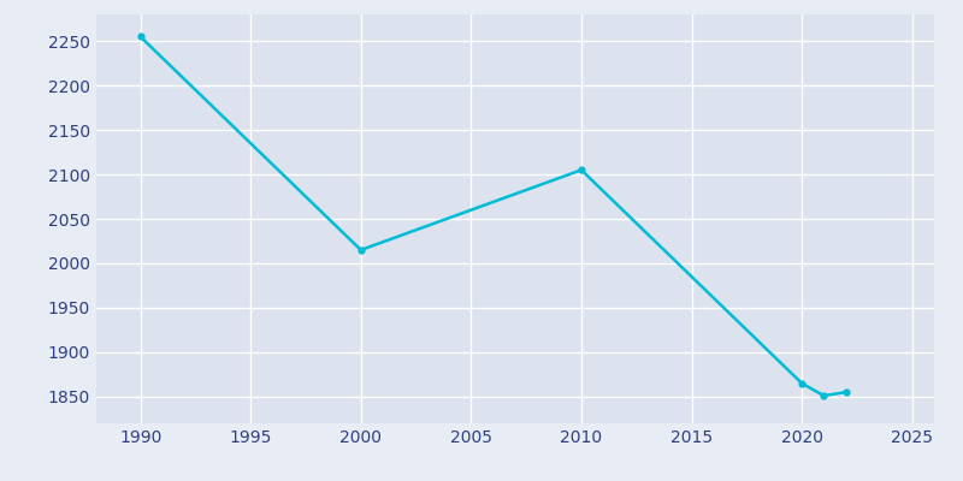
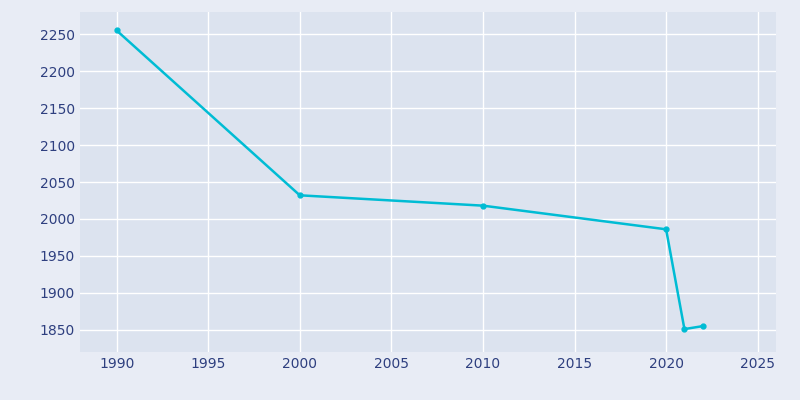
2000: 2015 -> 2032
2010: 2105 -> 2018
2020: 1865 -> 1986
